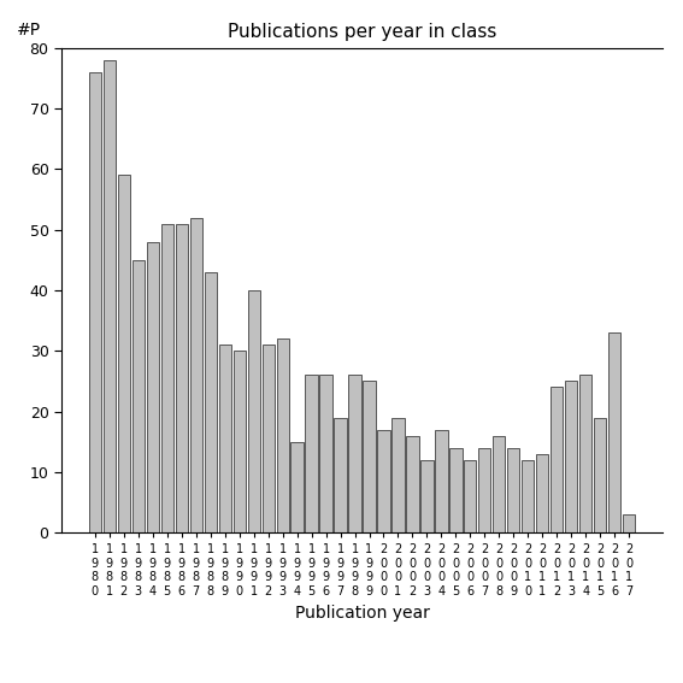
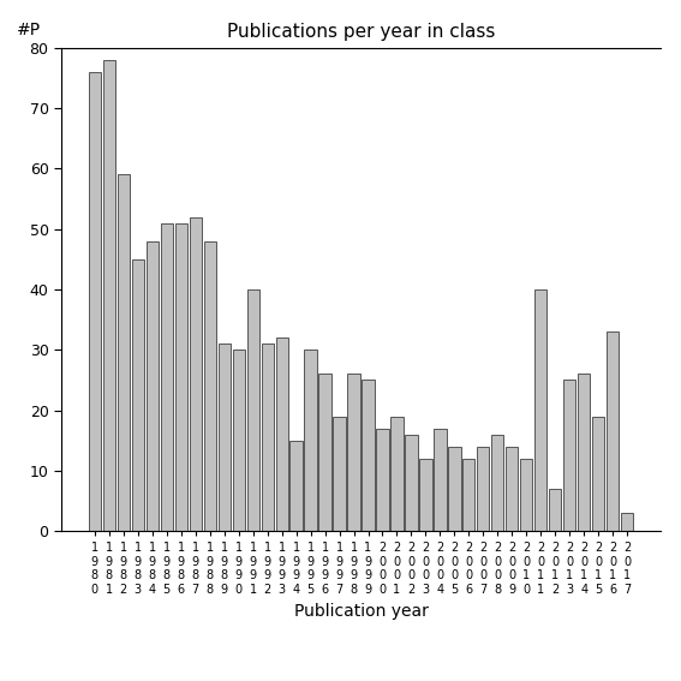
1 9 8 8: 43 -> 48
1 9 9 5: 26 -> 30
2 0 1 1: 13 -> 40
2 0 1 2: 24 -> 7
